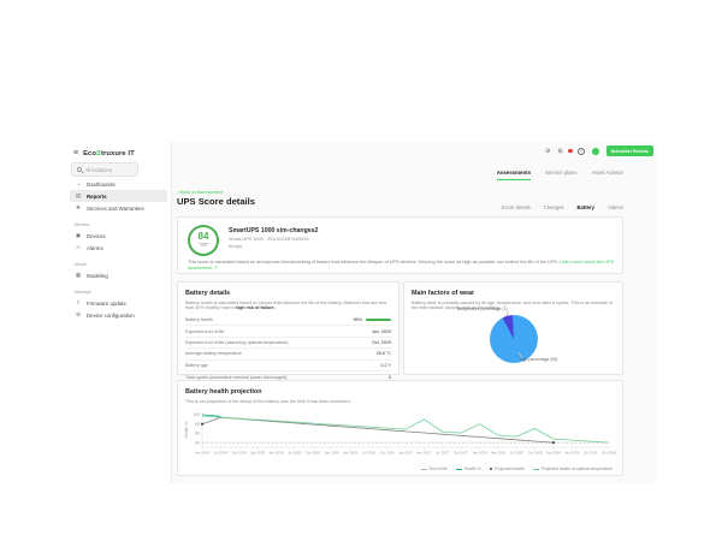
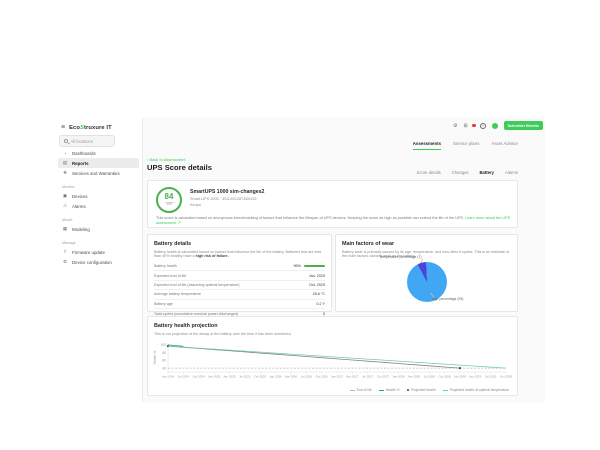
Projected health/Apr 2024: 80 -> 100
Projected health at optimal temperature/Apr 2027: 90 -> 70
Projected health at optimal temperature/Jan 2028: 80 -> 60
Projected health at optimal temperature/Oct 2028: 70 -> 50
